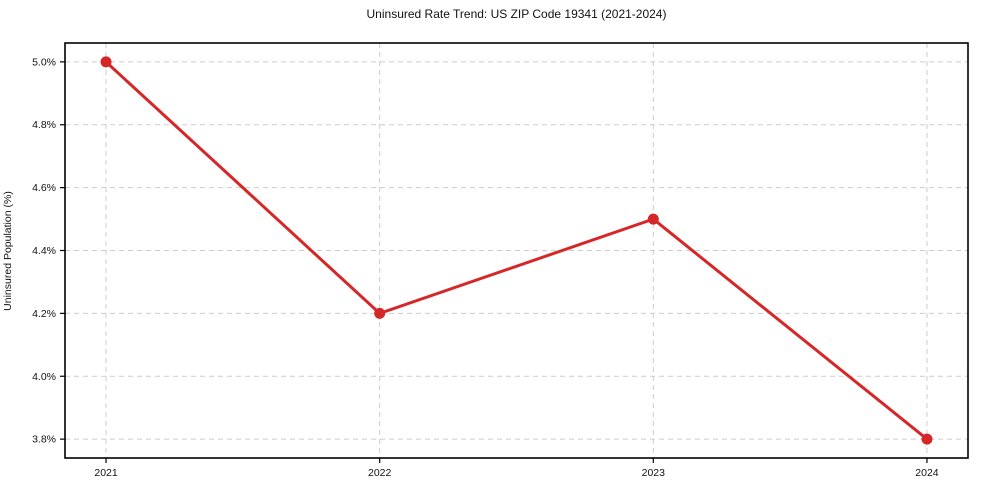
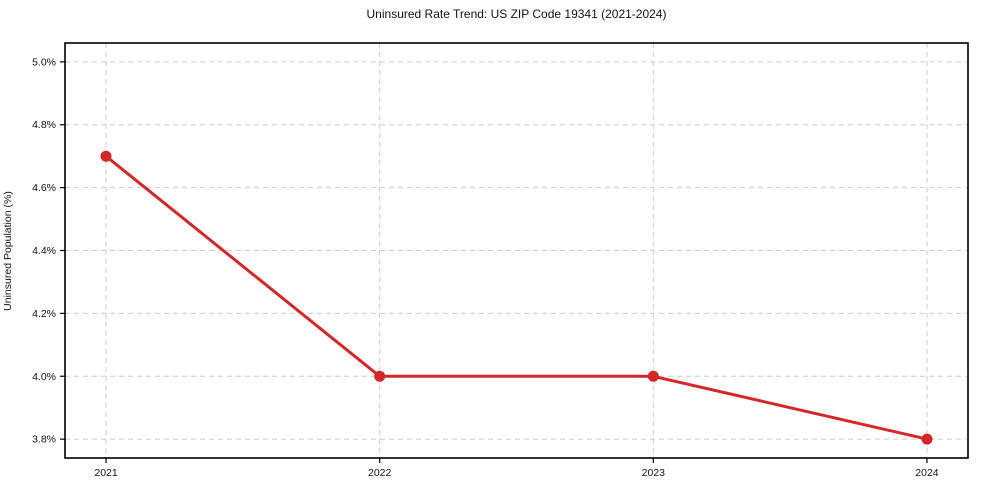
2021: 5.0% -> 4.7%
2022: 4.2% -> 4.0%
2023: 4.5% -> 4.0%
